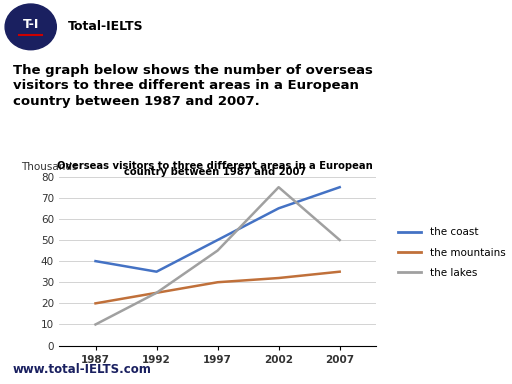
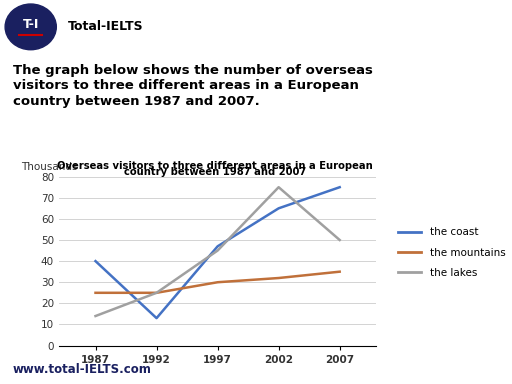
the mountains/1987: 20 -> 25
the lakes/1987: 10 -> 14
the coast/1992: 35 -> 13
the coast/1997: 50 -> 47
